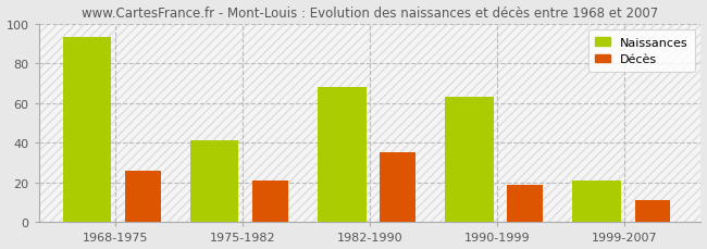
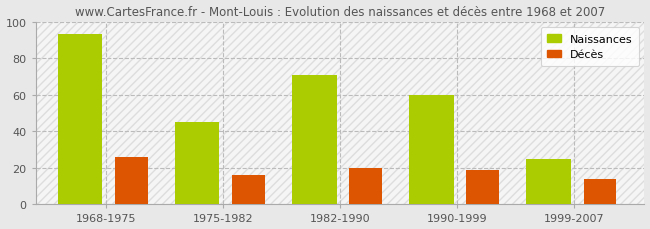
Naissances/1975-1982: 41 -> 45
Décès/1975-1982: 21 -> 16
Naissances/1982-1990: 68 -> 71
Décès/1982-1990: 35 -> 20
Naissances/1990-1999: 63 -> 60
Naissances/1999-2007: 21 -> 25
Décès/1999-2007: 11 -> 14
